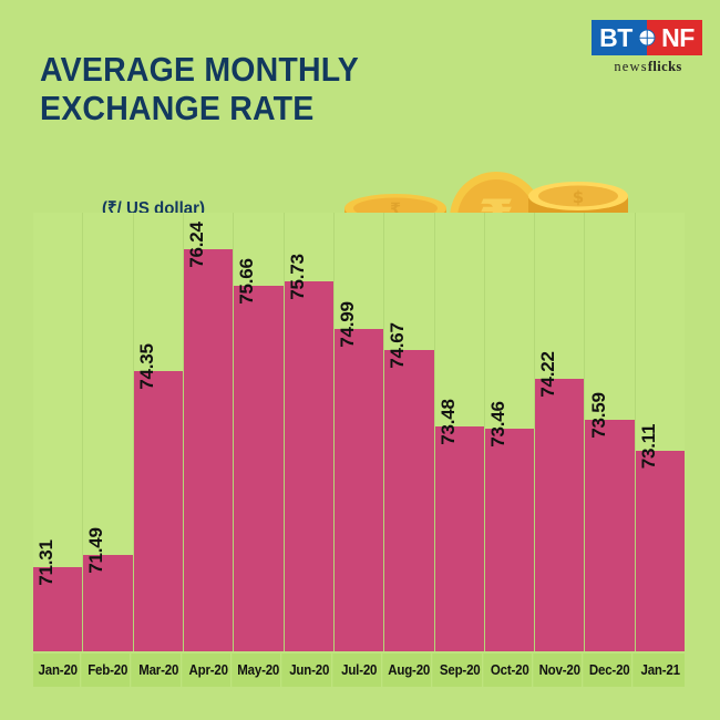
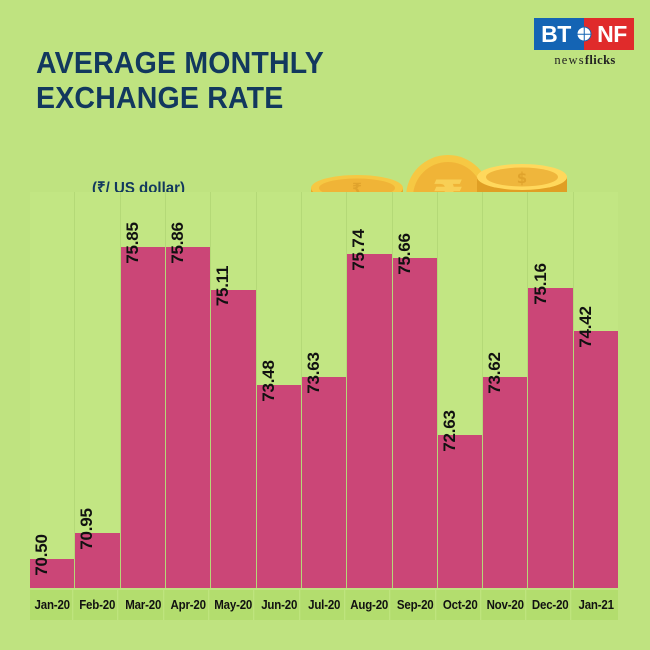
Jan-20: 71.31 -> 70.50
Feb-20: 71.49 -> 70.95
Mar-20: 74.35 -> 75.85
Apr-20: 76.24 -> 75.86
May-20: 75.66 -> 75.11
Jun-20: 75.73 -> 73.48
Jul-20: 74.99 -> 73.63
Aug-20: 74.67 -> 75.74
Sep-20: 73.48 -> 75.66
Oct-20: 73.46 -> 72.63
Nov-20: 74.22 -> 73.62
Dec-20: 73.59 -> 75.16
Jan-21: 73.11 -> 74.42
